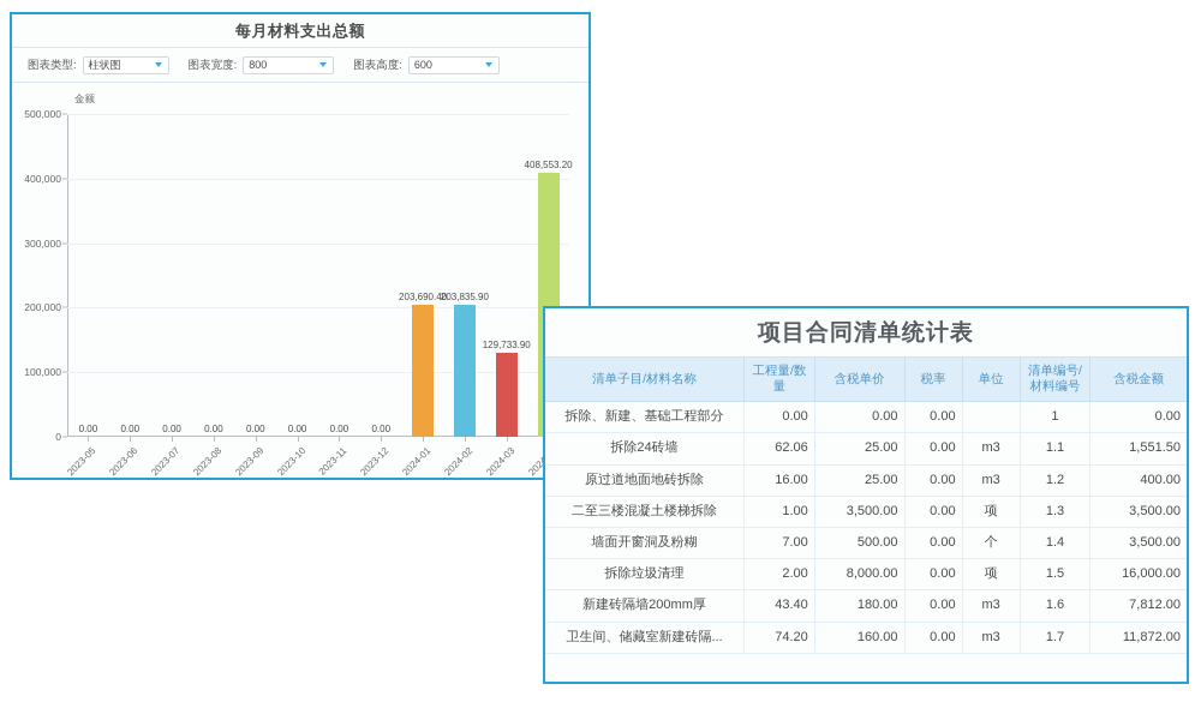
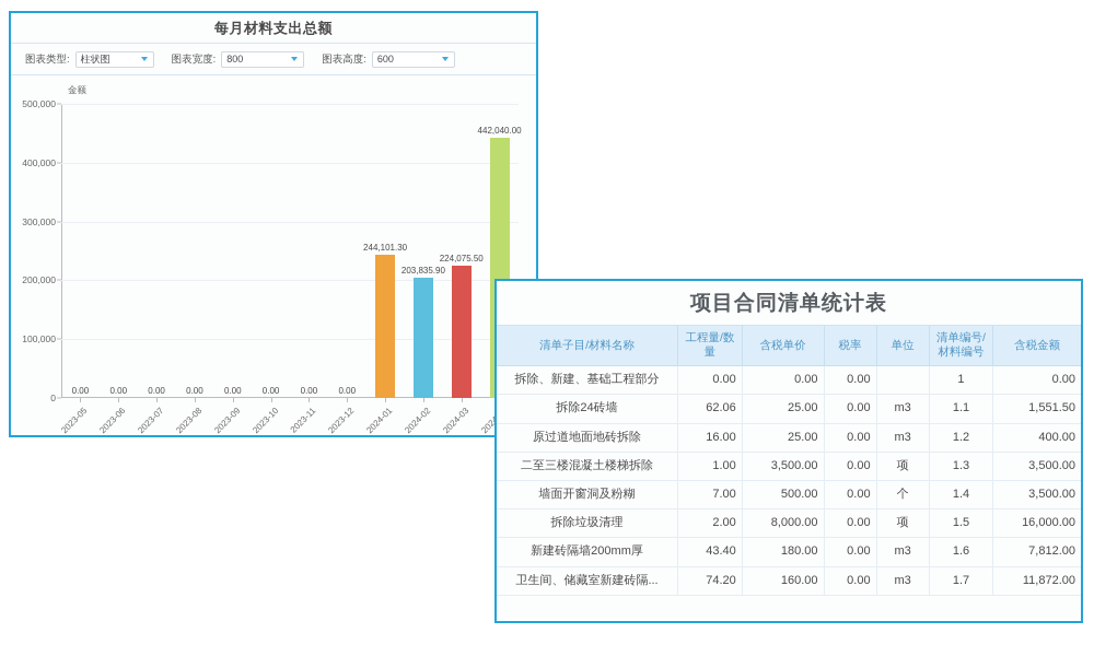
2024-01: 203,690.40 -> 244,101.30
2024-03: 129,733.90 -> 224,075.50
2024-04: 408,553.20 -> 442,040.00
